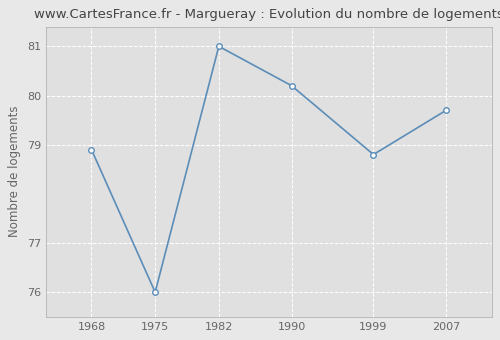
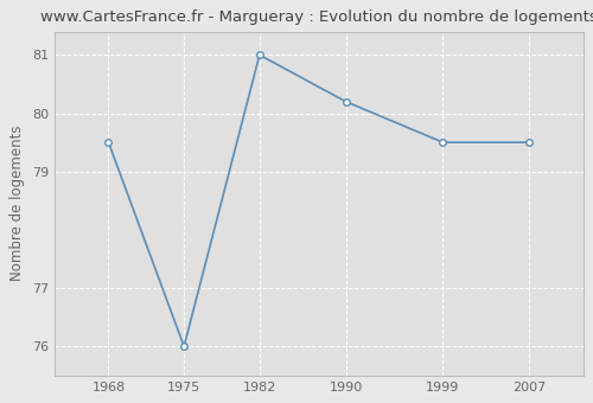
1968: 78.9 -> 79.5
1999: 78.8 -> 79.5
2007: 79.7 -> 79.5
